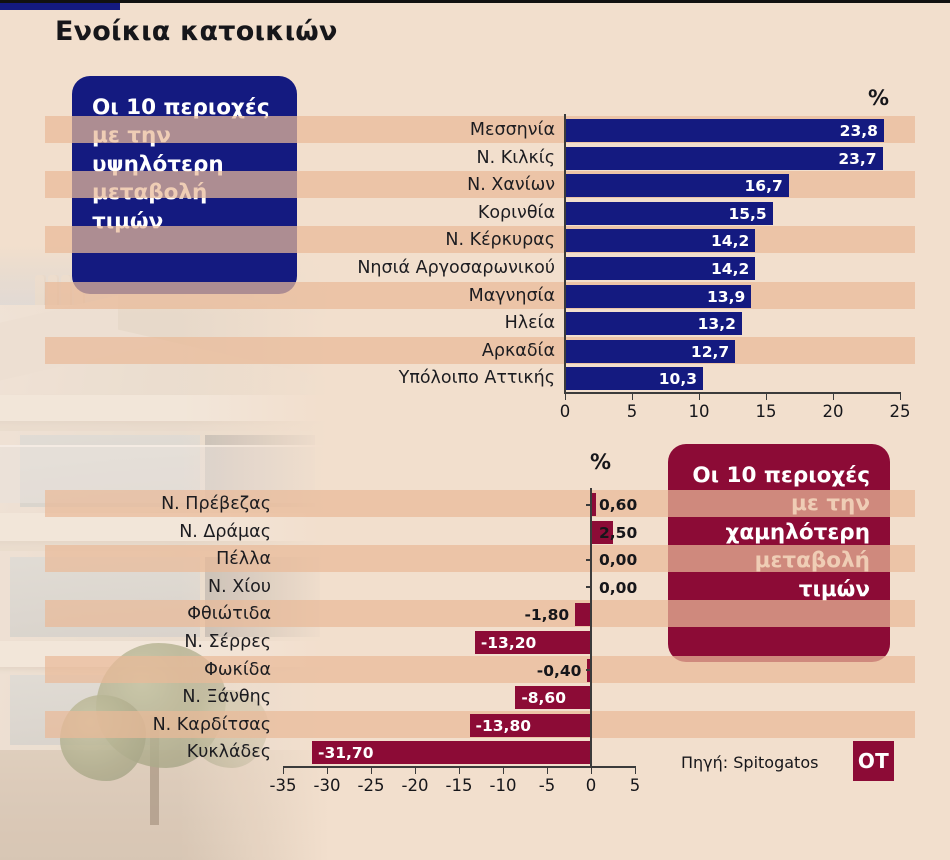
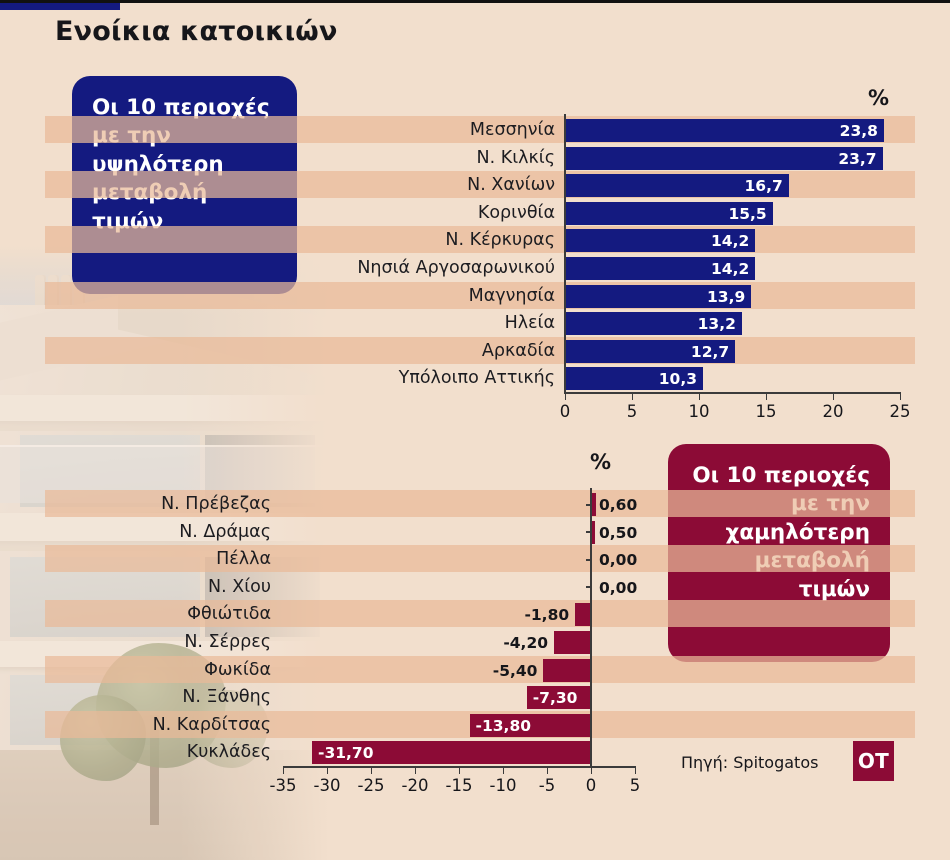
Οι 10 περιοχές με την χαμηλότερη μεταβολή τιμών/Ν. Δράμας: 2,50 -> 0,50
Οι 10 περιοχές με την χαμηλότερη μεταβολή τιμών/Ν. Σέρρες: -13,20 -> -4,20
Οι 10 περιοχές με την χαμηλότερη μεταβολή τιμών/Φωκίδα: -0,40 -> -5,40
Οι 10 περιοχές με την χαμηλότερη μεταβολή τιμών/Ν. Ξάνθης: -8,60 -> -7,30
